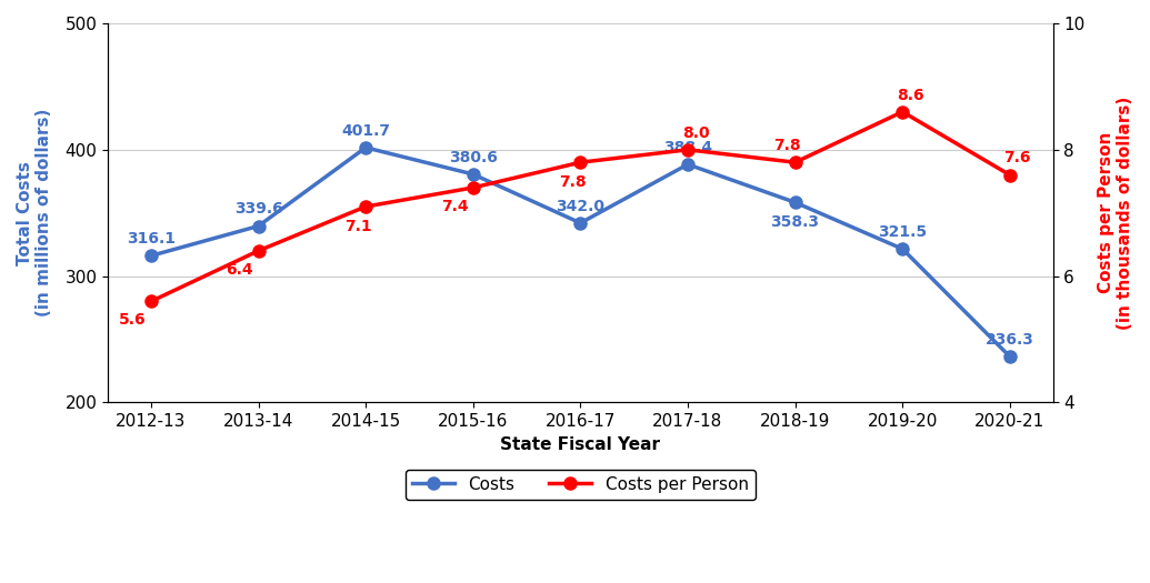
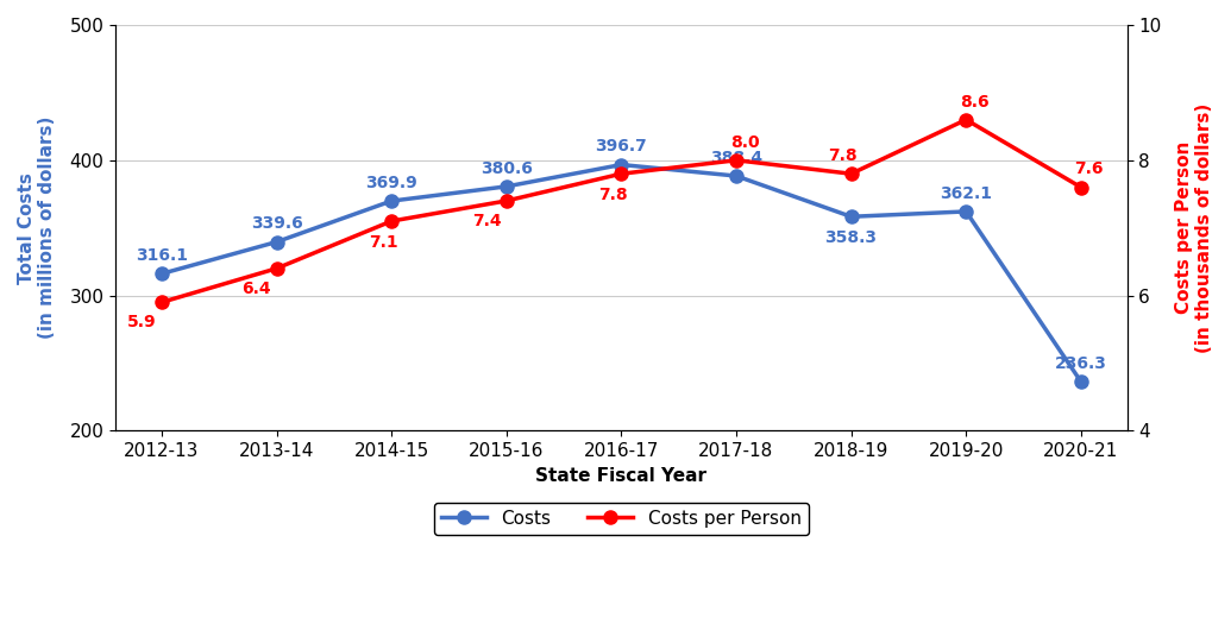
Costs per Person/2012-13: 5.6 -> 5.9
Costs/2014-15: 401.7 -> 369.9
Costs/2016-17: 342.0 -> 396.7
Costs/2019-20: 321.5 -> 362.1
